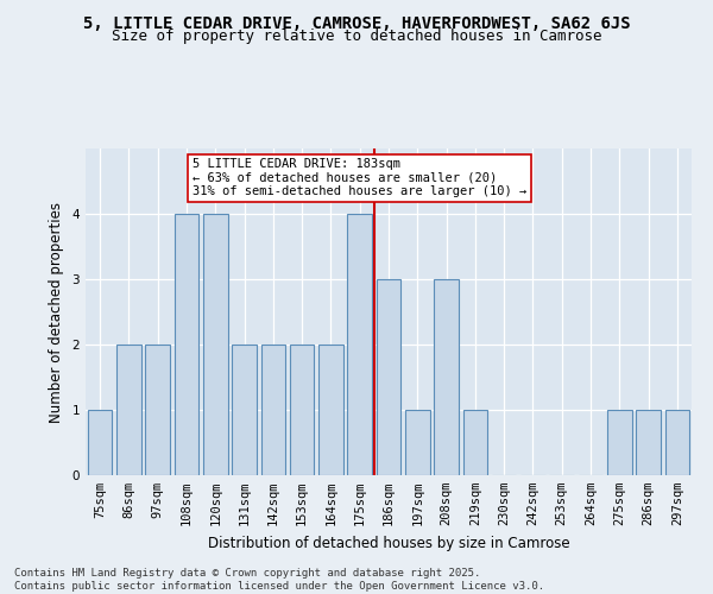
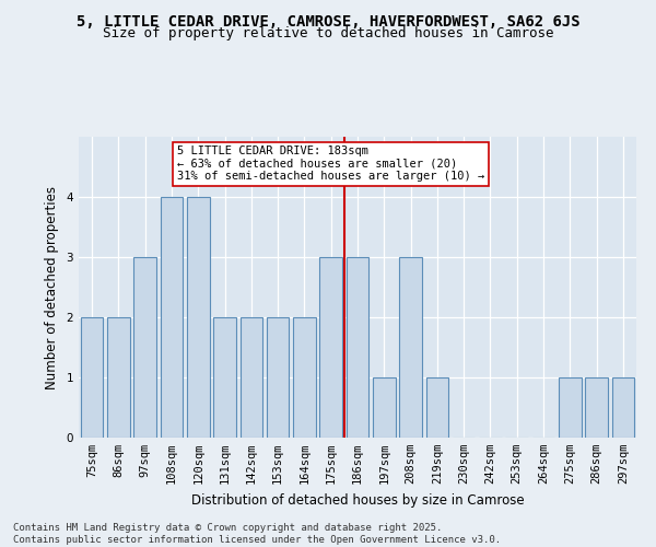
75sqm: 1 -> 2
97sqm: 2 -> 3
175sqm: 4 -> 3
